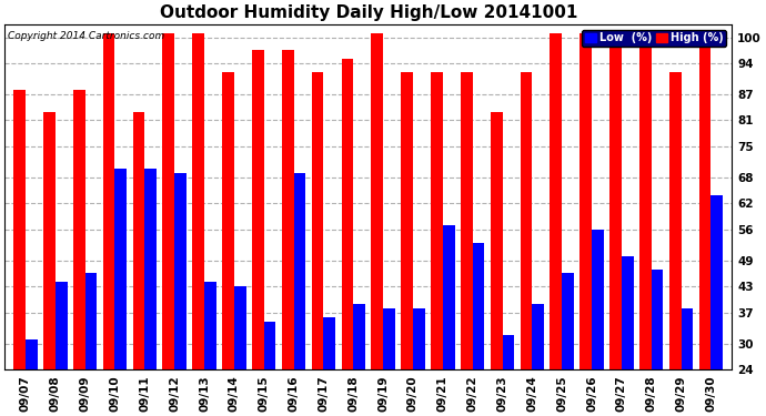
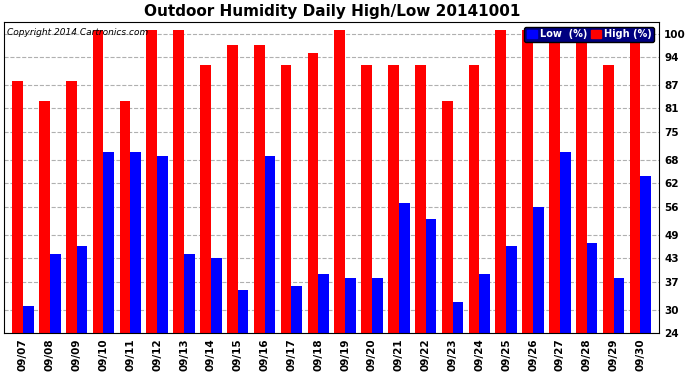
Low (%)/09/27: 50 -> 70
